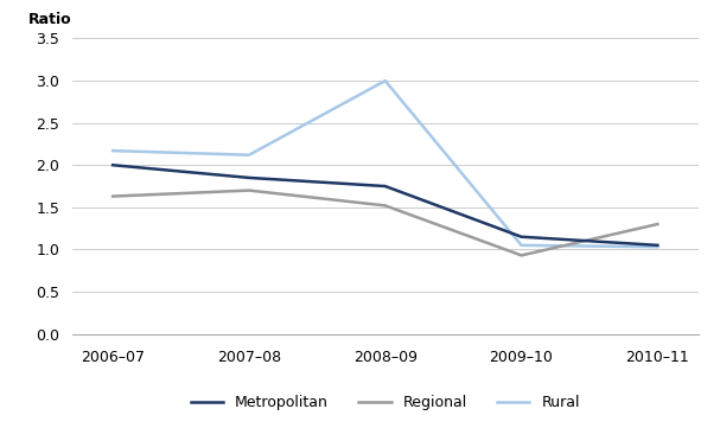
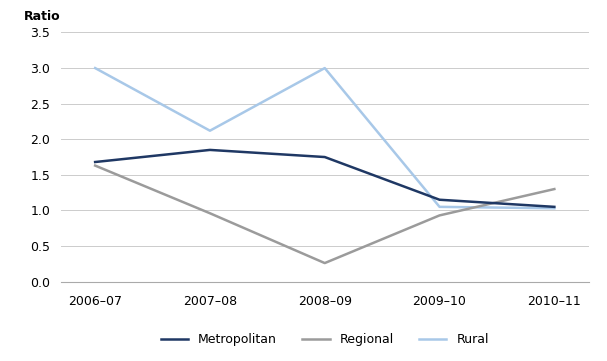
Metropolitan/2006–07: 2.00 -> 1.68
Rural/2006–07: 2.17 -> 3.00
Regional/2007–08: 1.70 -> 0.96
Regional/2008–09: 1.52 -> 0.26
